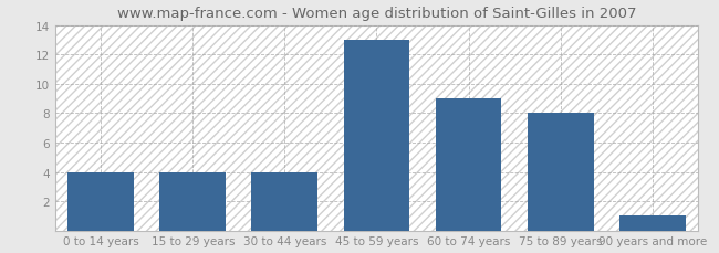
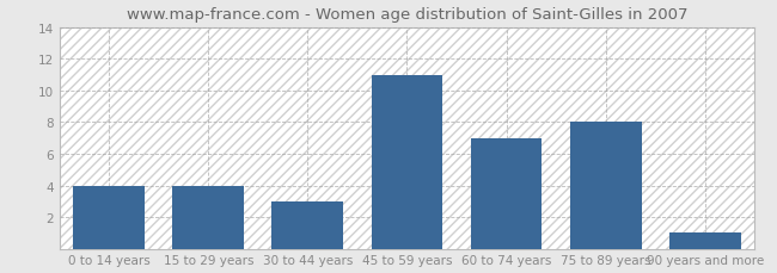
30 to 44 years: 4 -> 3
45 to 59 years: 13 -> 11
60 to 74 years: 9 -> 7
